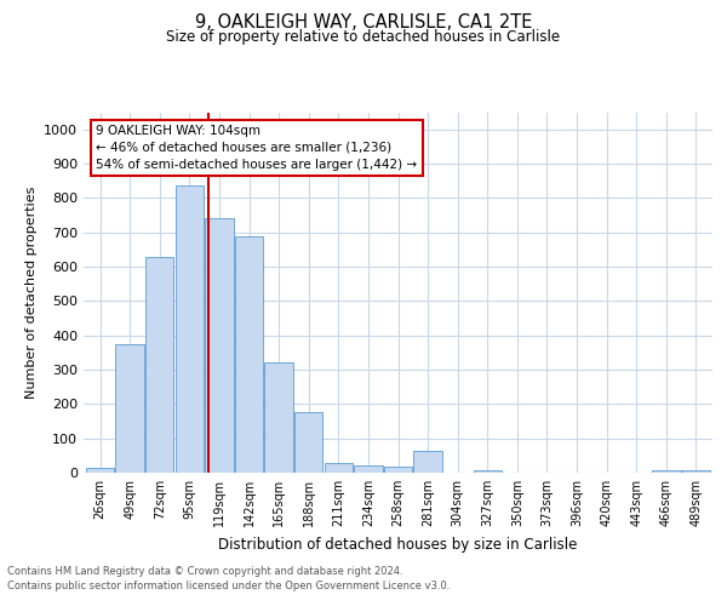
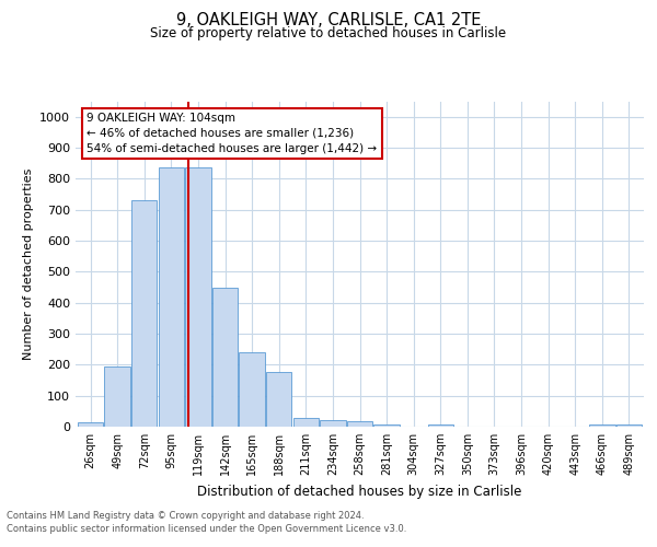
49sqm: 375 -> 195
72sqm: 630 -> 730
119sqm: 740 -> 835
142sqm: 690 -> 448
165sqm: 320 -> 240
281sqm: 65 -> 7
